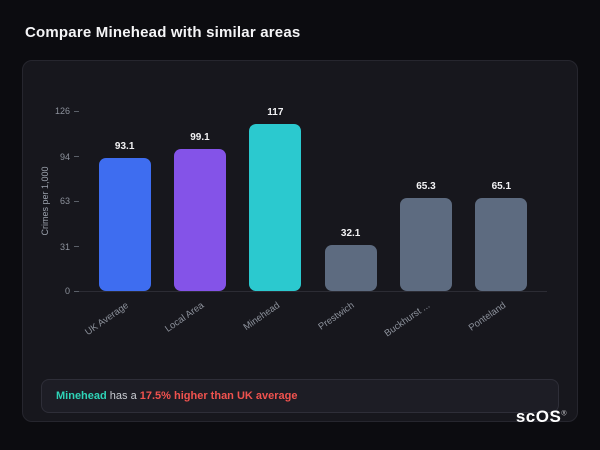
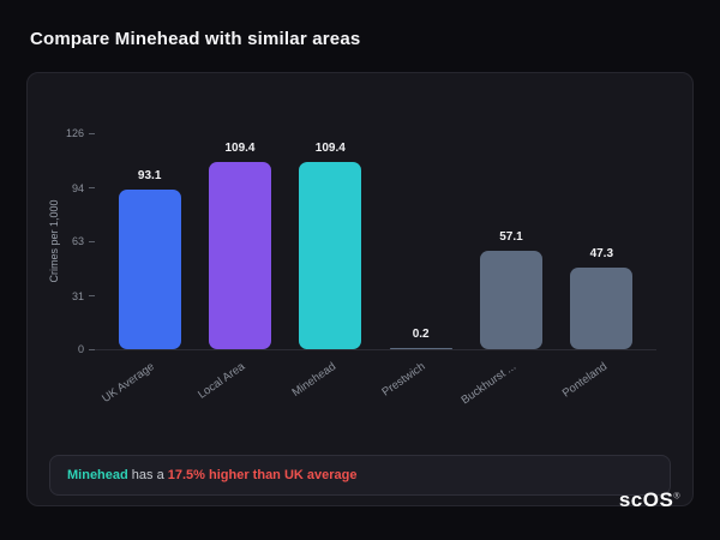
Local Area: 99.1 -> 109.4
Minehead: 117 -> 109.4
Prestwich: 32.1 -> 0.2
Buckhurst ...: 65.3 -> 57.1
Ponteland: 65.1 -> 47.3
